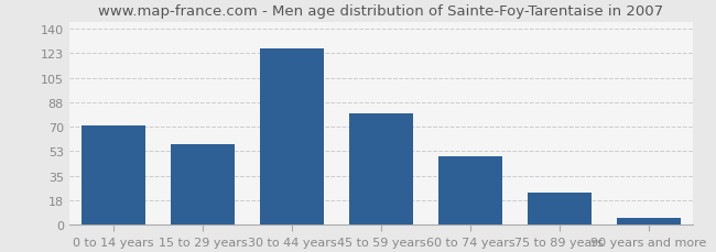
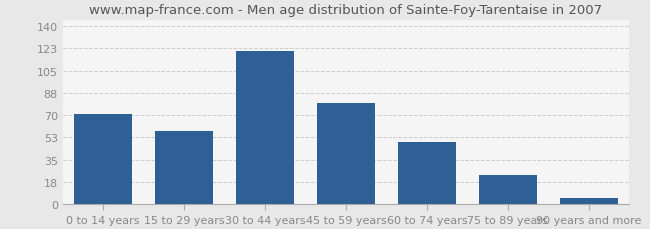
30 to 44 years: 126 -> 121
